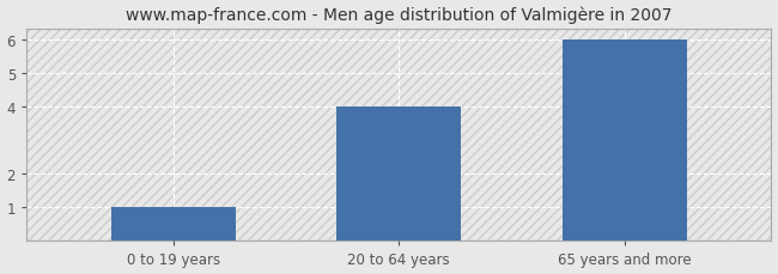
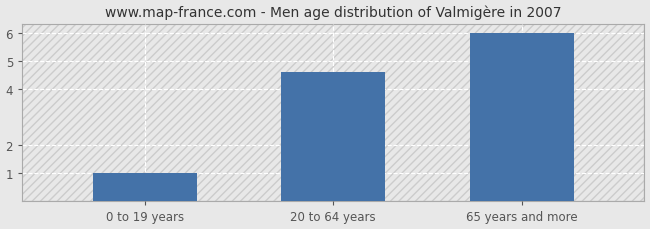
20 to 64 years: 4.0 -> 4.6
